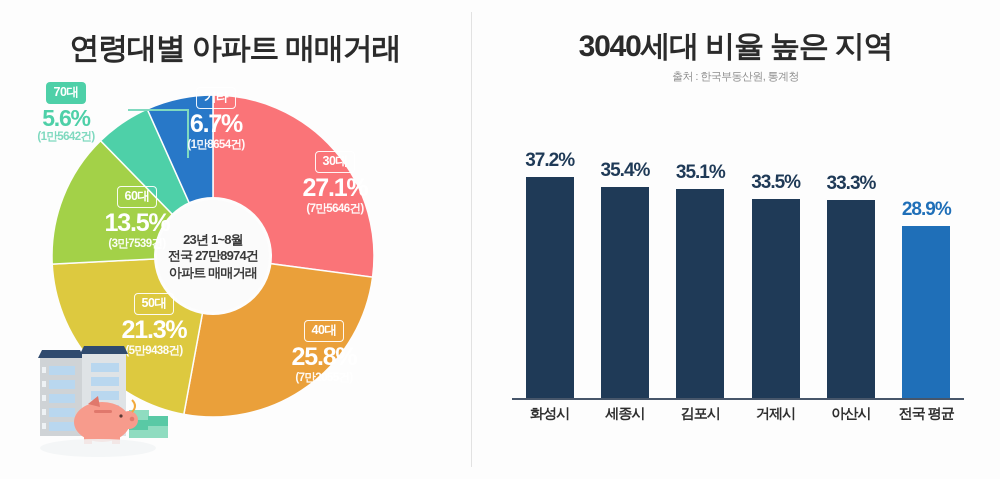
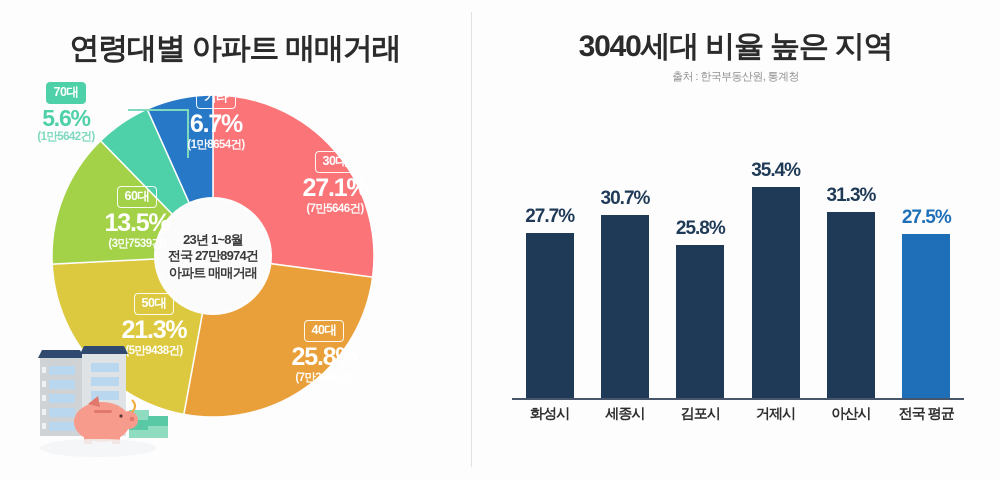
3040세대 비율 높은 지역/화성시: 37.2% -> 27.7%
3040세대 비율 높은 지역/세종시: 35.4% -> 30.7%
3040세대 비율 높은 지역/김포시: 35.1% -> 25.8%
3040세대 비율 높은 지역/거제시: 33.5% -> 35.4%
3040세대 비율 높은 지역/아산시: 33.3% -> 31.3%
3040세대 비율 높은 지역/전국 평균: 28.9% -> 27.5%
